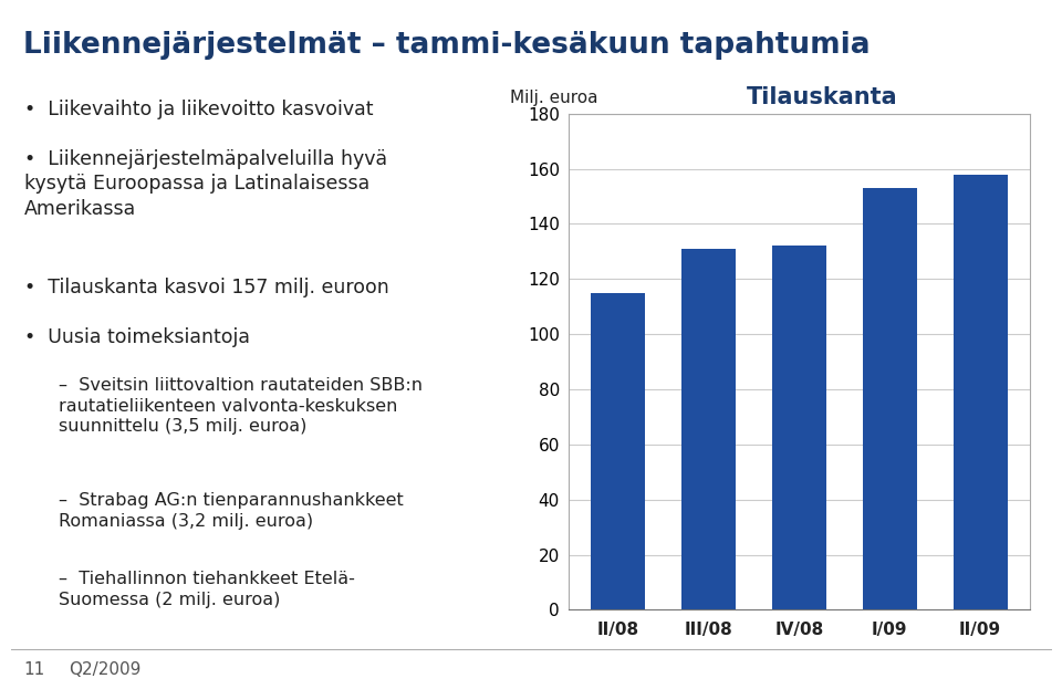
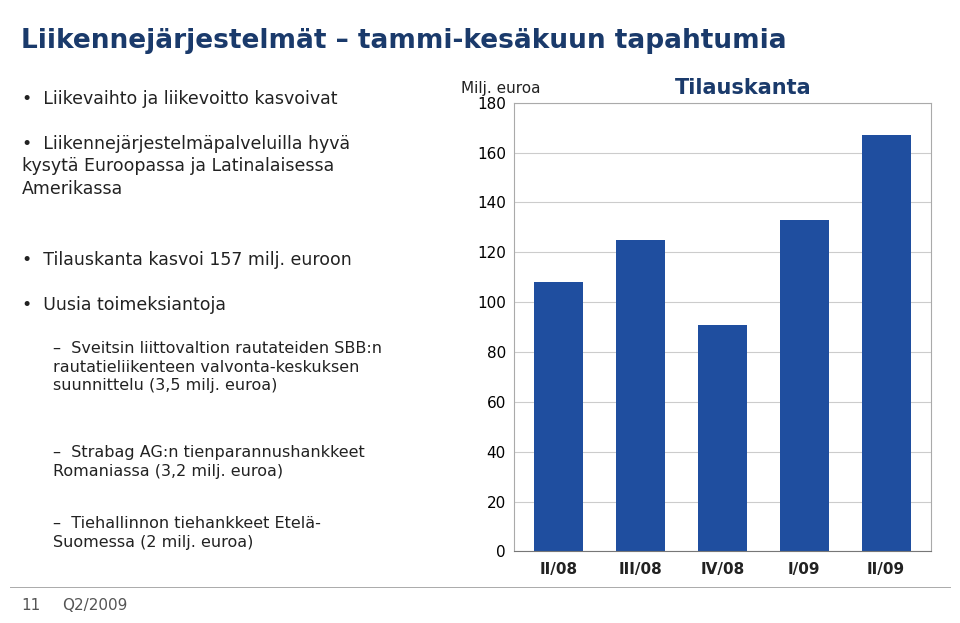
II/08: 115 -> 108
III/08: 131 -> 125
IV/08: 132 -> 91
I/09: 153 -> 133
II/09: 158 -> 167
